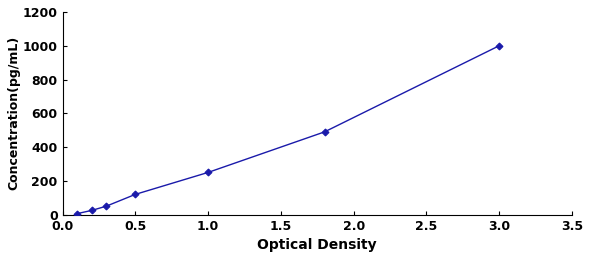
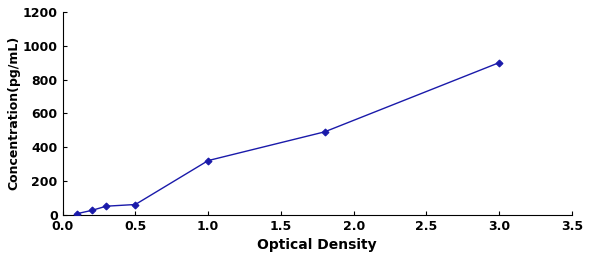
0.5: 120 -> 60
1.0: 250 -> 320
3.0: 1000 -> 900
